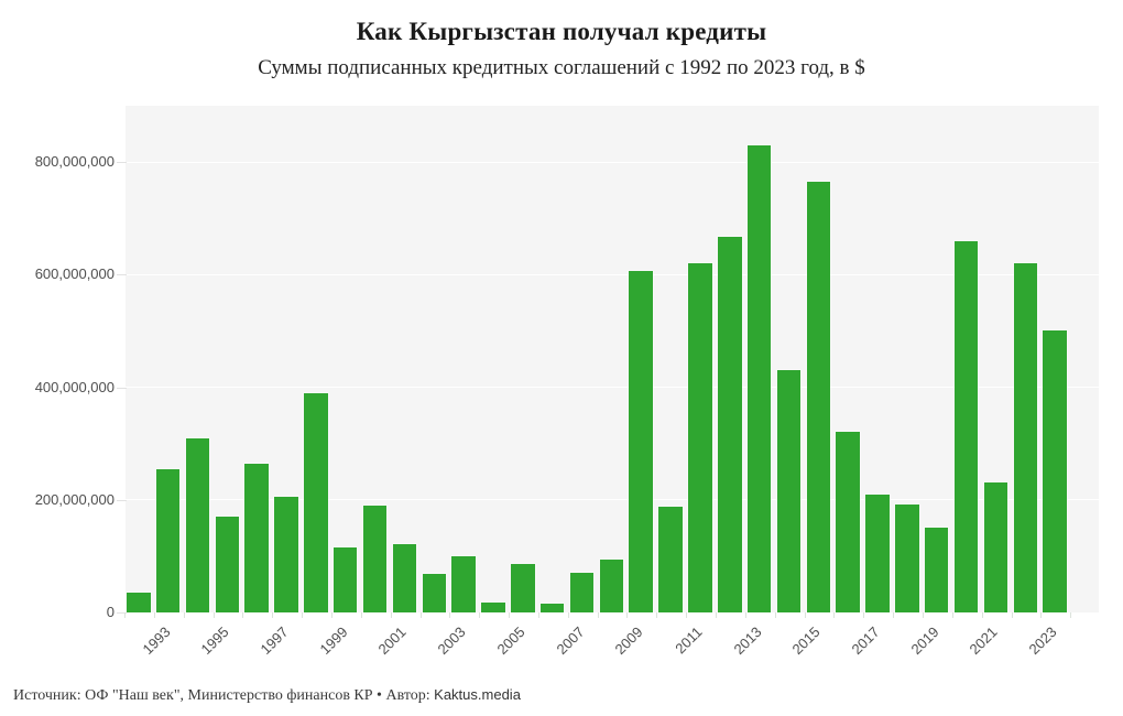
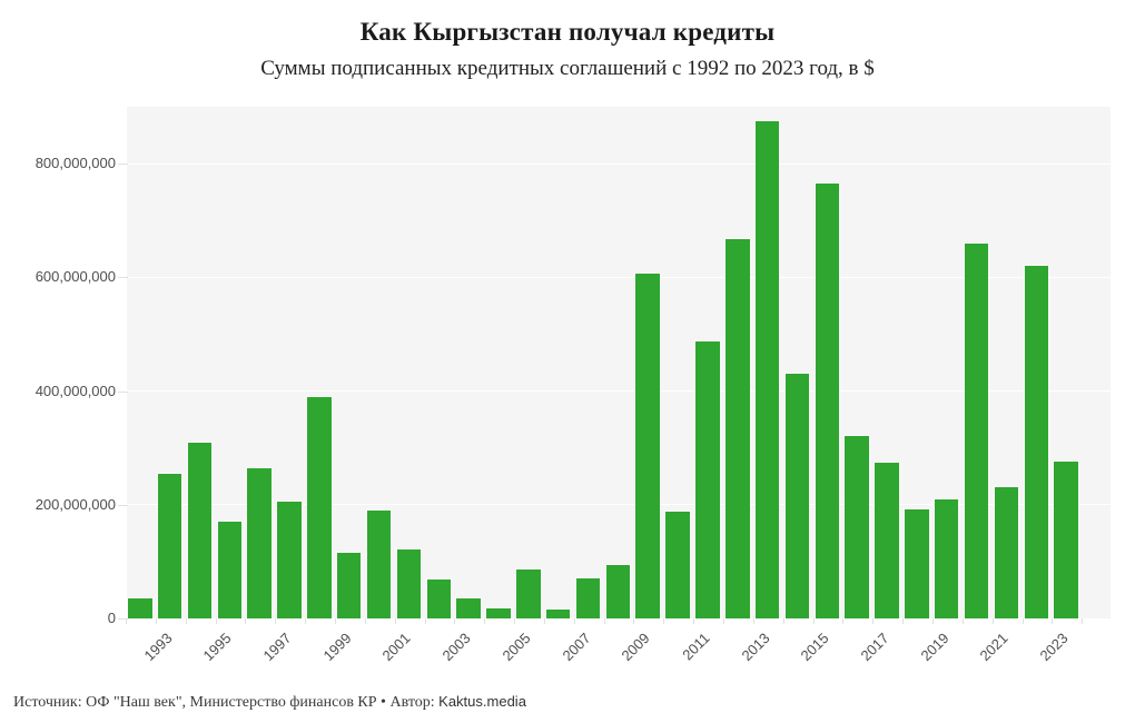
2003: 100000000 -> 40000000
2011: 620000000 -> 490000000
2013: 830000000 -> 880000000
2017: 210000000 -> 270000000
2019: 150000000 -> 210000000
2023: 500000000 -> 280000000
